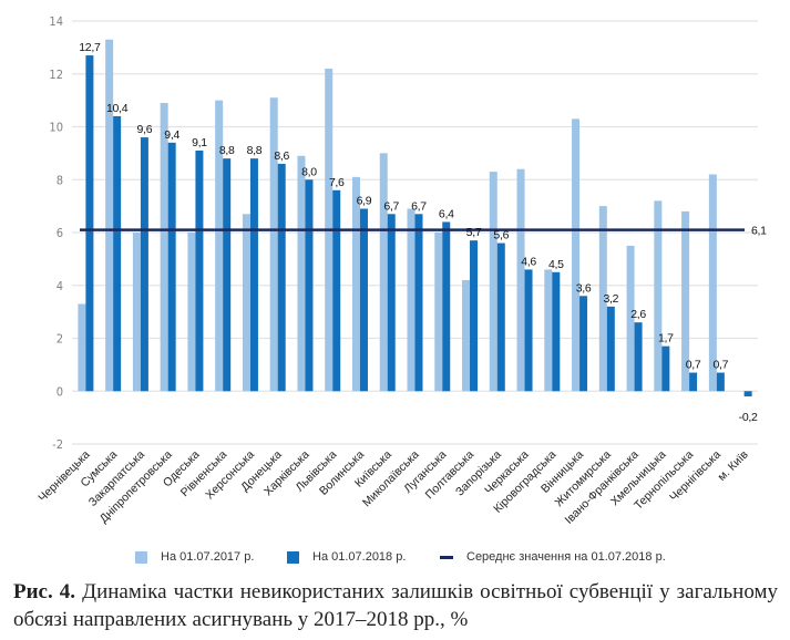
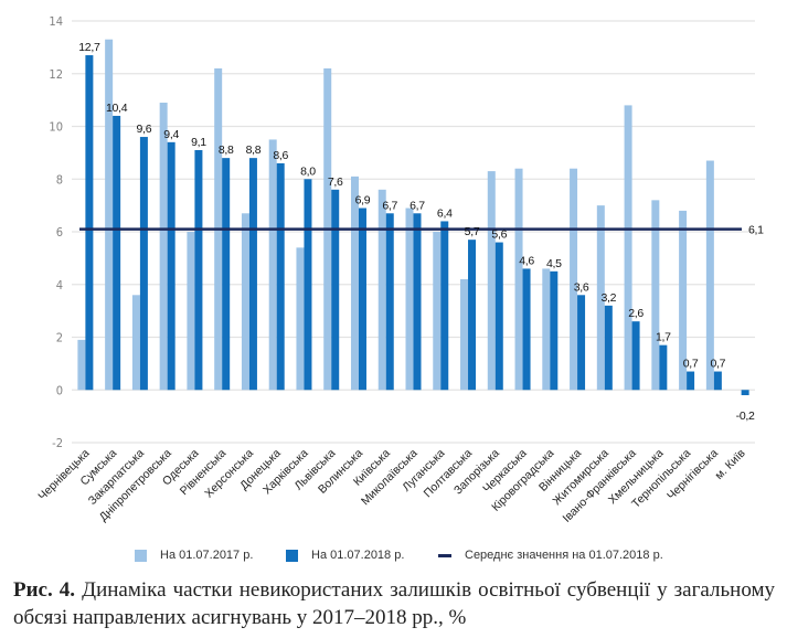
На 01.07.2017 р./Чернівецька: 3.3 -> 1.9
На 01.07.2017 р./Закарпатська: 6.0 -> 3.6
На 01.07.2017 р./Рівненська: 11.0 -> 12.2
На 01.07.2017 р./Донецька: 11.1 -> 9.5
На 01.07.2017 р./Харківська: 8.9 -> 5.4
На 01.07.2017 р./Київська: 9.0 -> 7.6
На 01.07.2017 р./Вінницька: 10.3 -> 8.4
На 01.07.2017 р./Івано-Франківська: 5.5 -> 10.8
На 01.07.2017 р./Чернігівська: 8.2 -> 8.7
